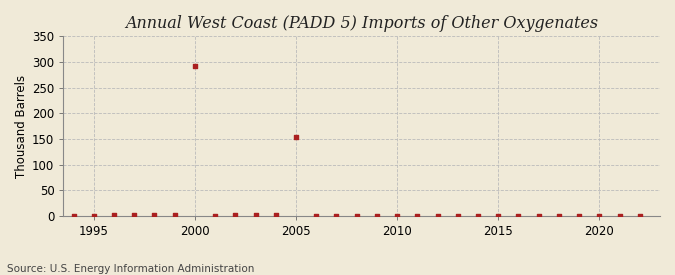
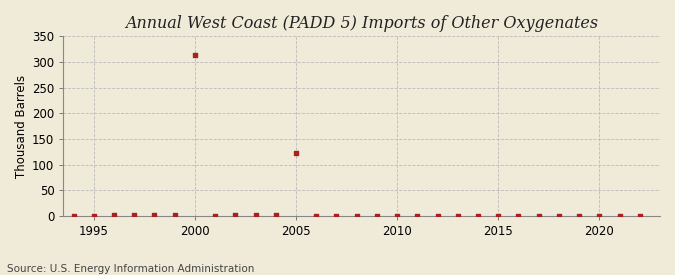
2000: 292 -> 313
2005: 154 -> 123
